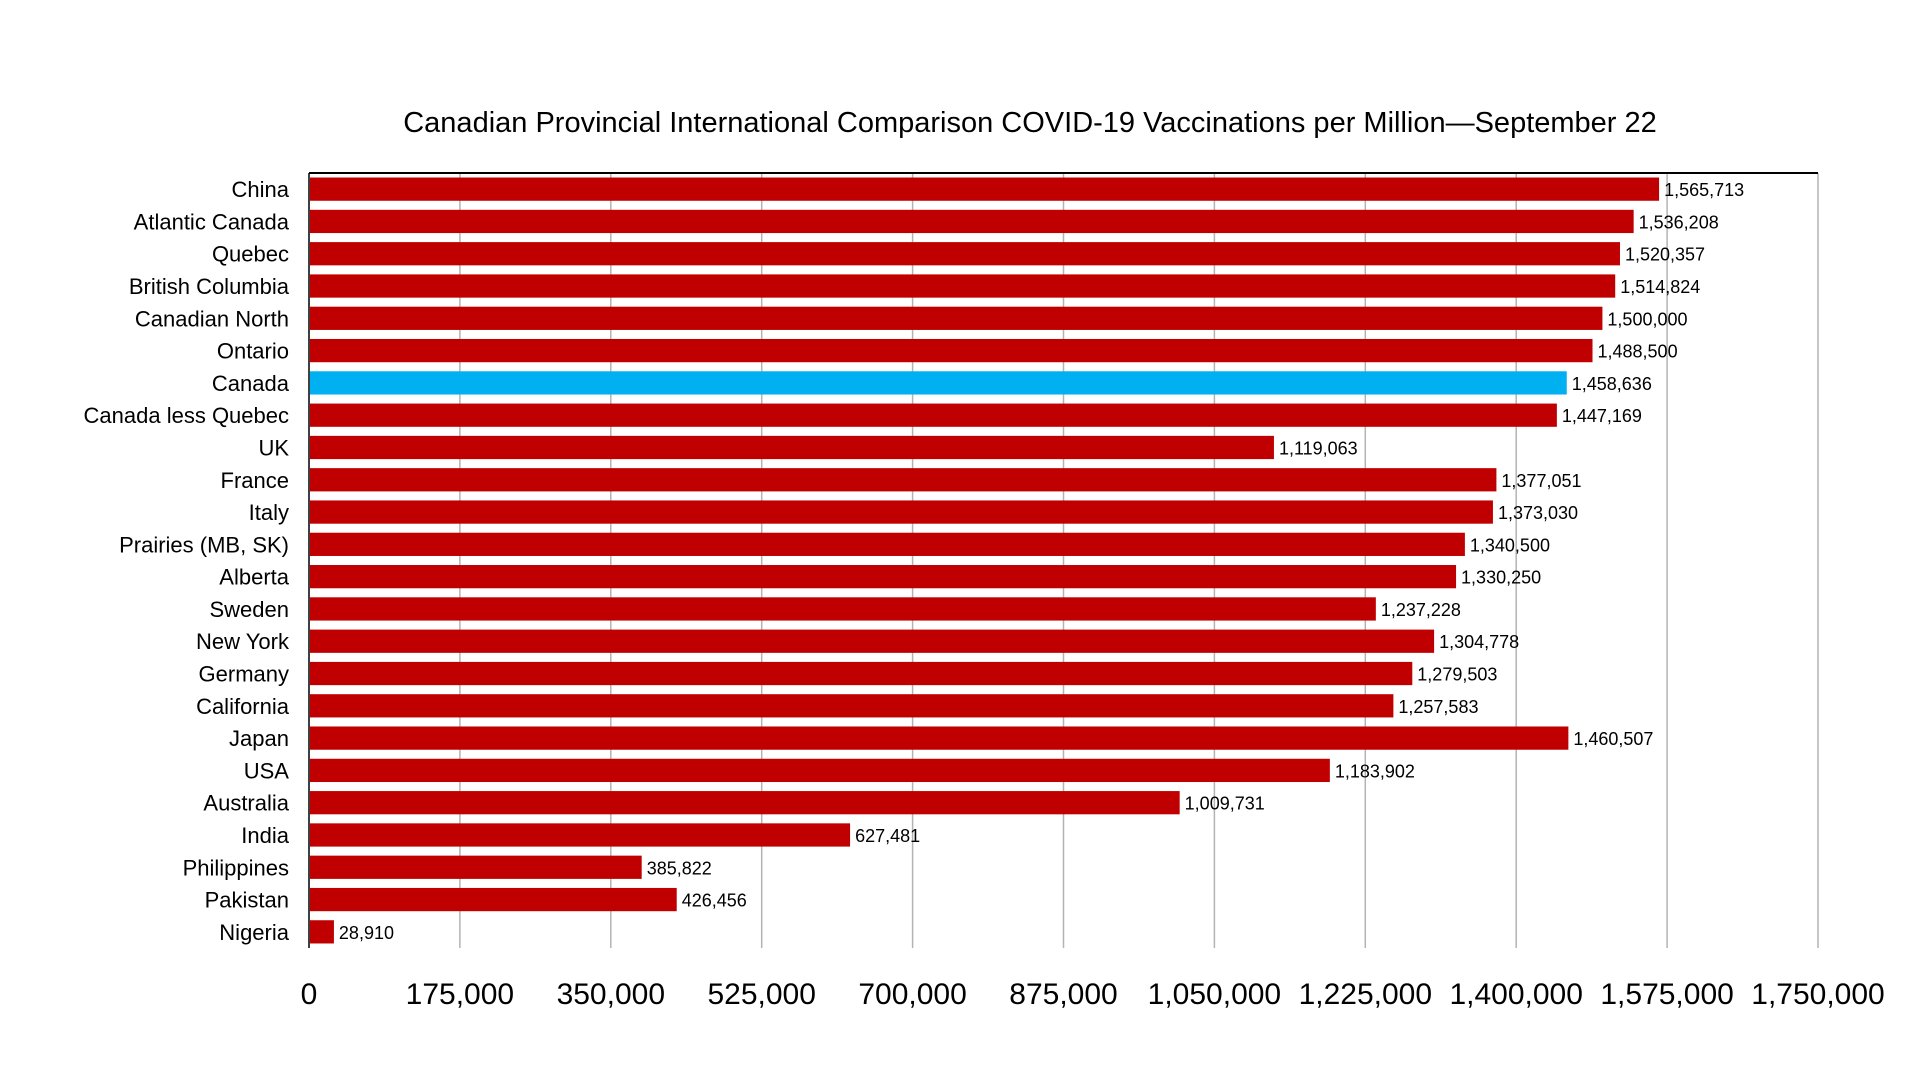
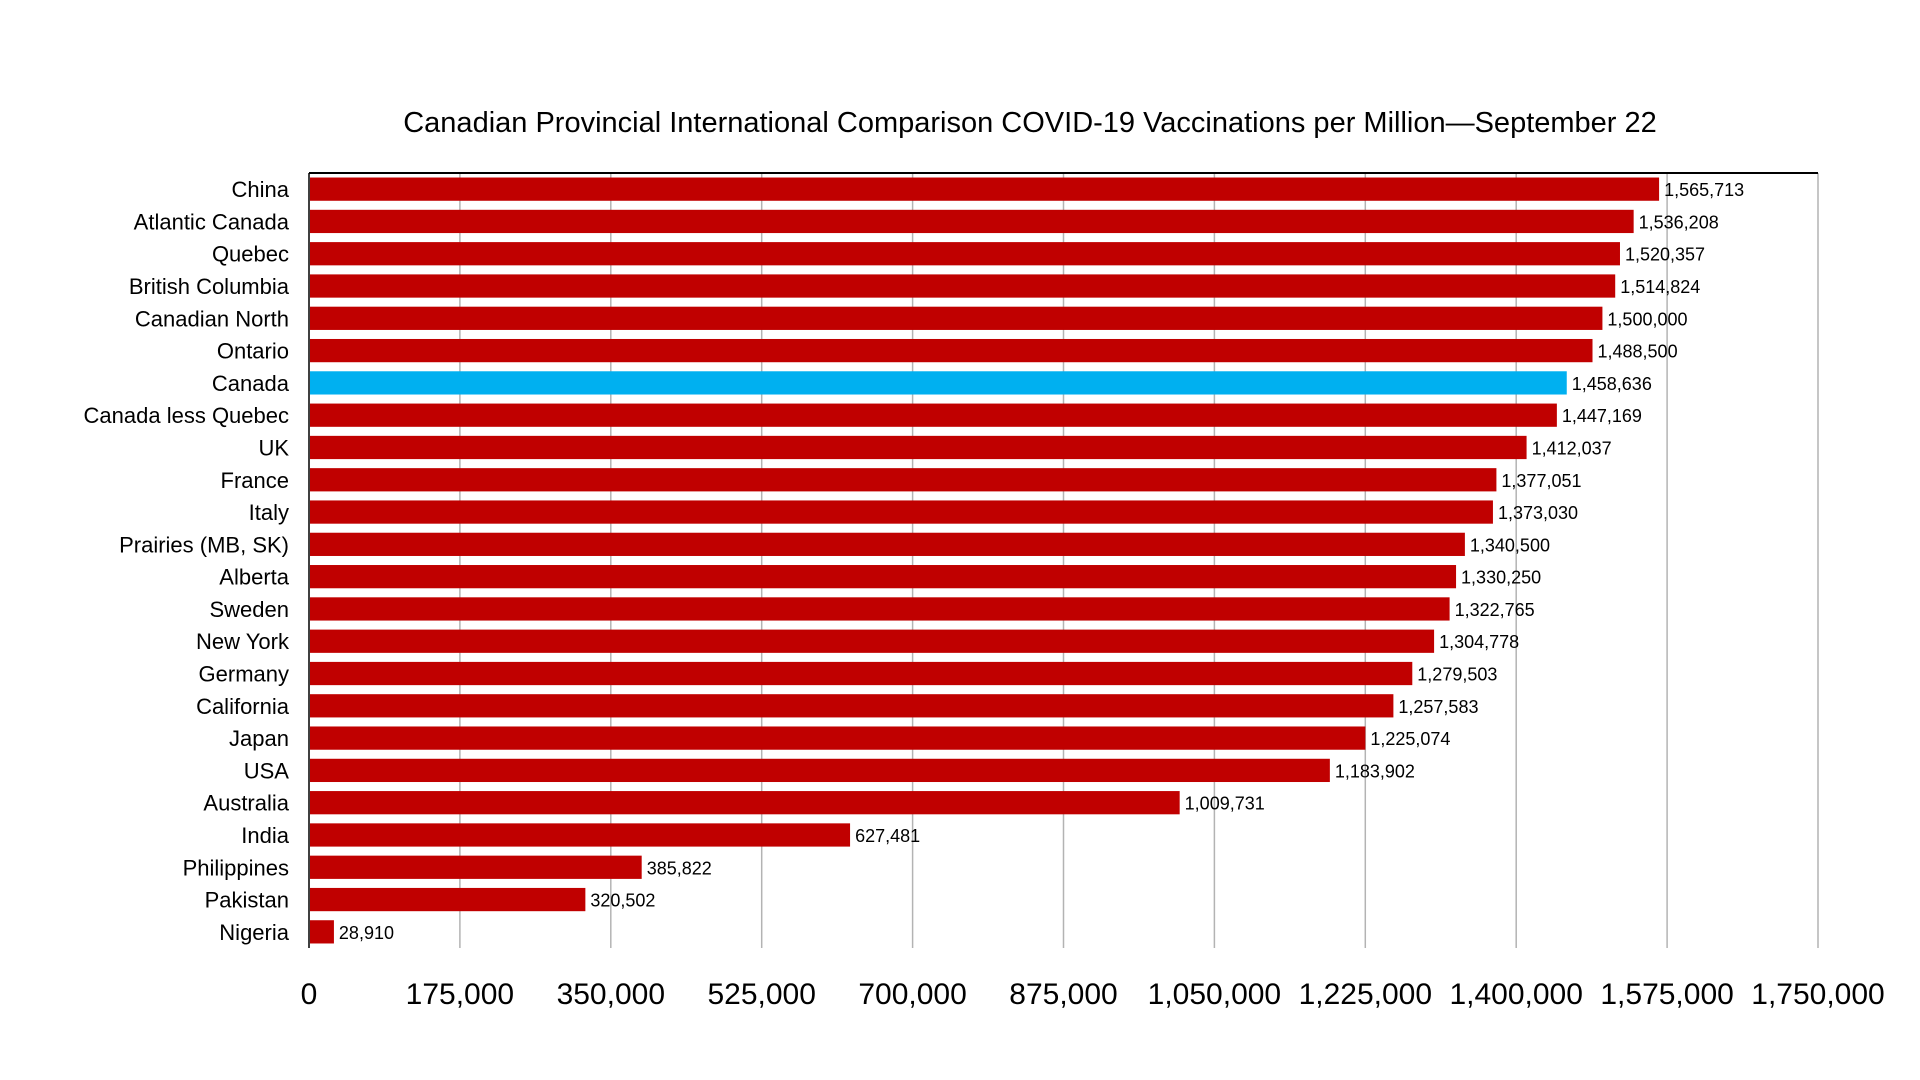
UK: 1,119,063 -> 1,412,037
Sweden: 1,237,228 -> 1,322,765
Japan: 1,460,507 -> 1,225,074
Pakistan: 426,456 -> 320,502
